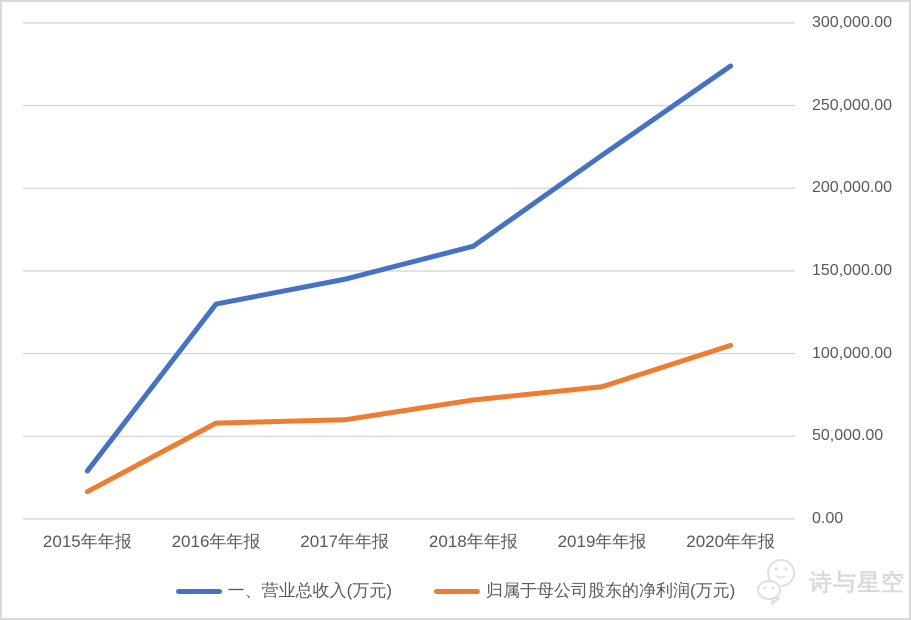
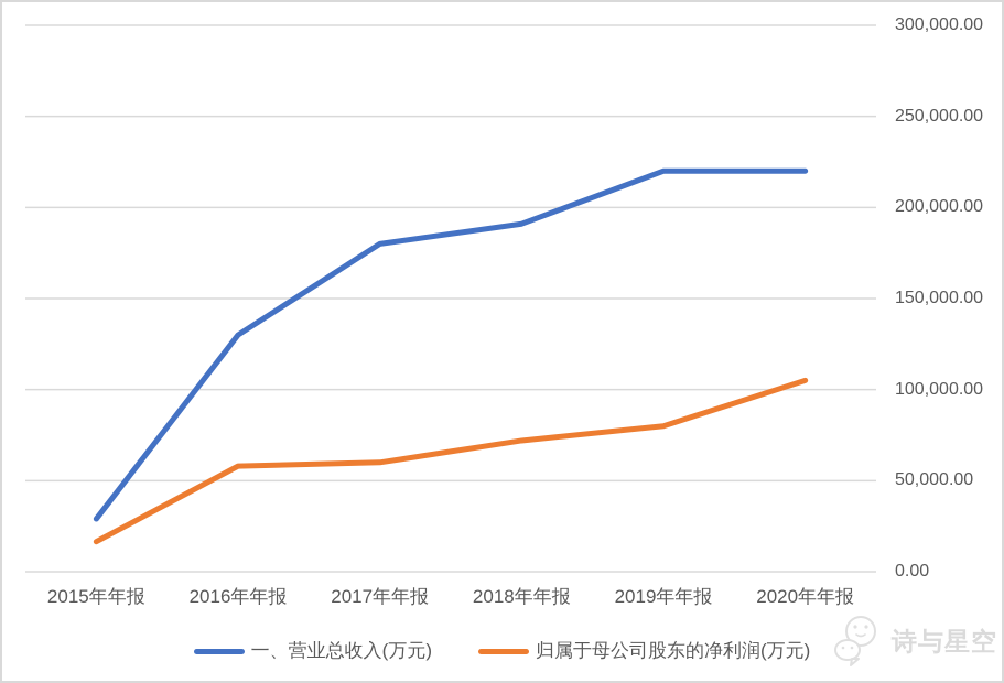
一、营业总收入(万元)/2017年年报: 145000 -> 180000
一、营业总收入(万元)/2018年年报: 165000 -> 191000
一、营业总收入(万元)/2020年年报: 274000 -> 220000
